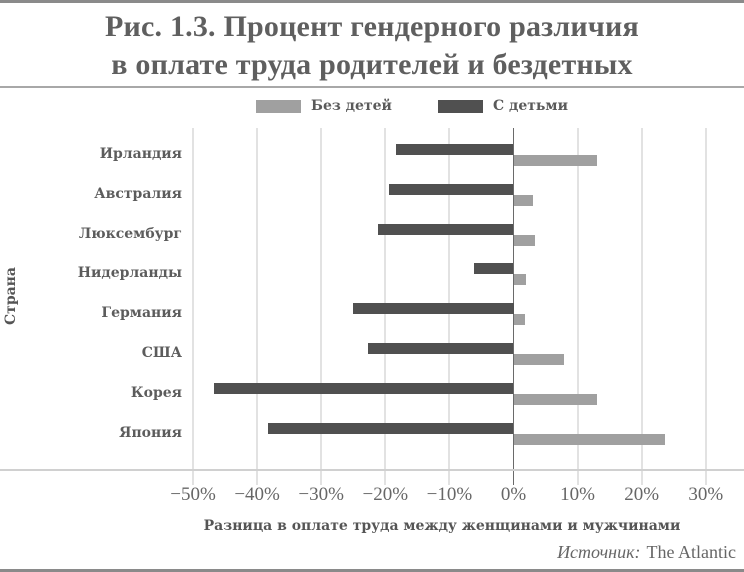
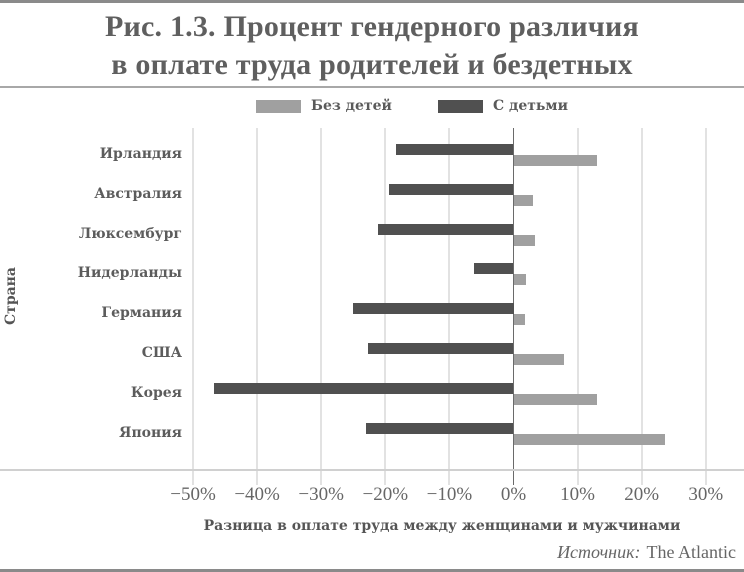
С детьми/Япония: -38% -> -23%
